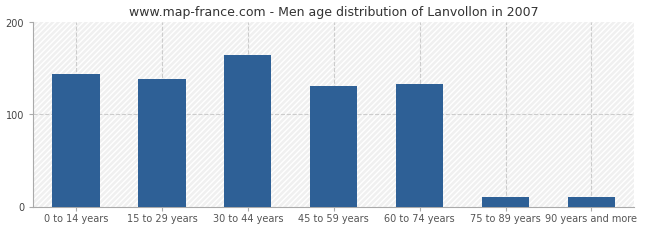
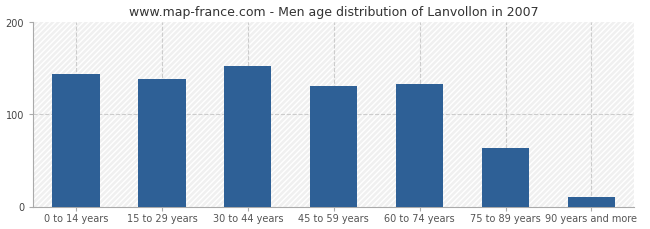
30 to 44 years: 164 -> 152
75 to 89 years: 10 -> 63
